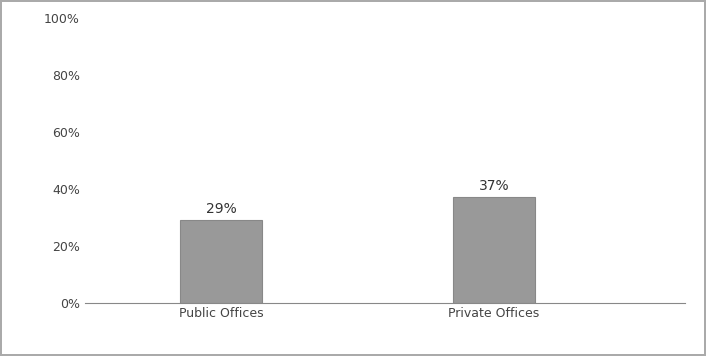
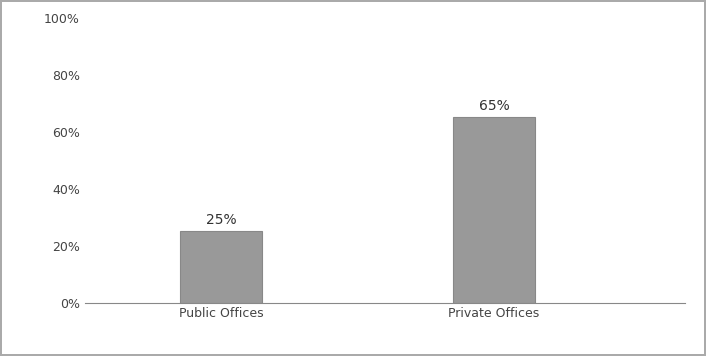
Public Offices: 29% -> 25%
Private Offices: 37% -> 65%
